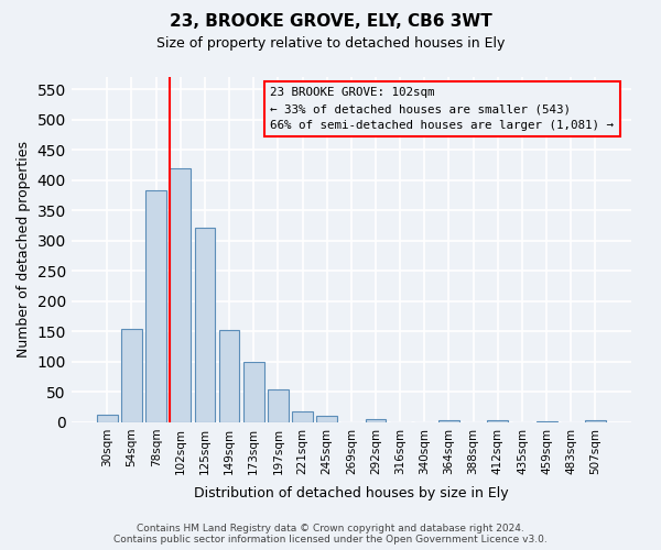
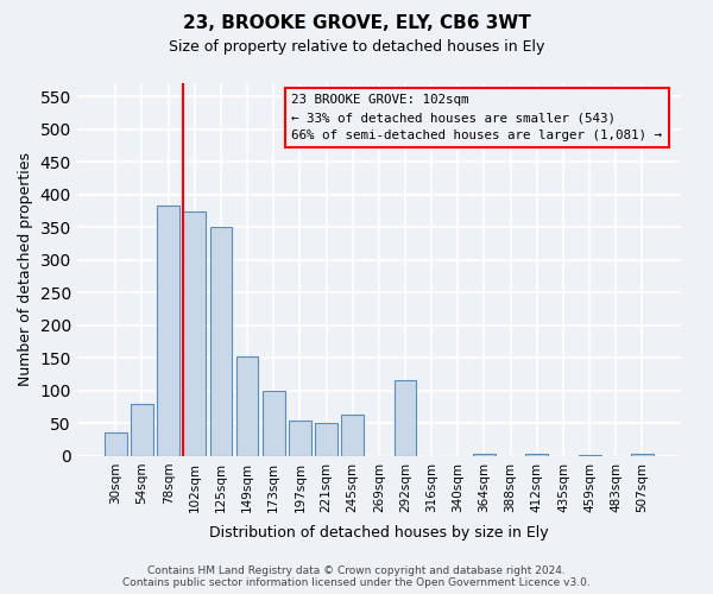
30sqm: 13 -> 36
54sqm: 155 -> 80
102sqm: 420 -> 374
125sqm: 322 -> 350
221sqm: 18 -> 50
245sqm: 10 -> 64
292sqm: 5 -> 116
